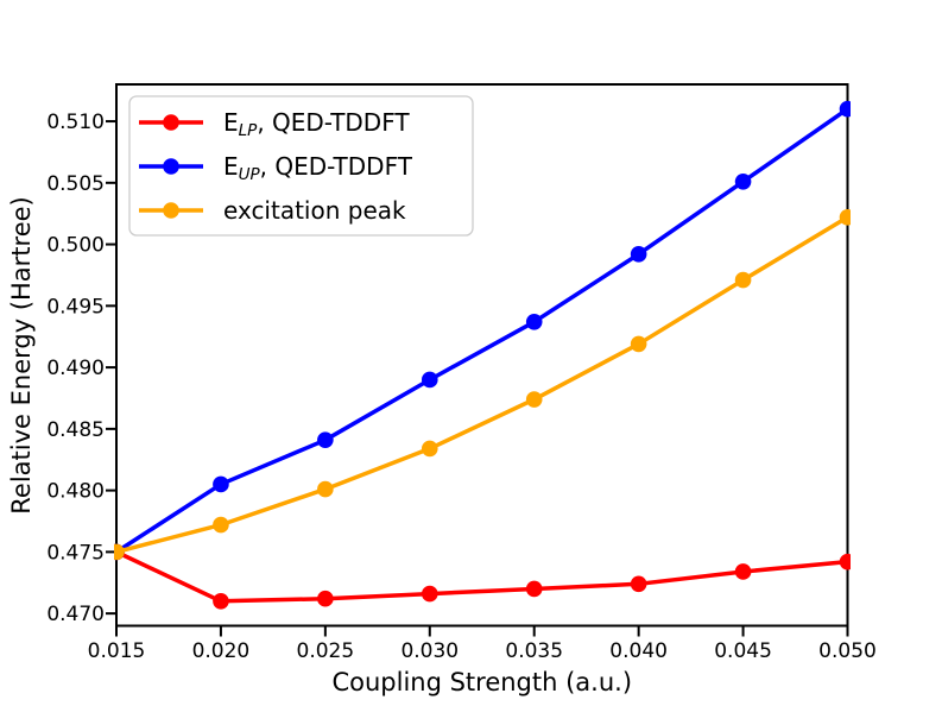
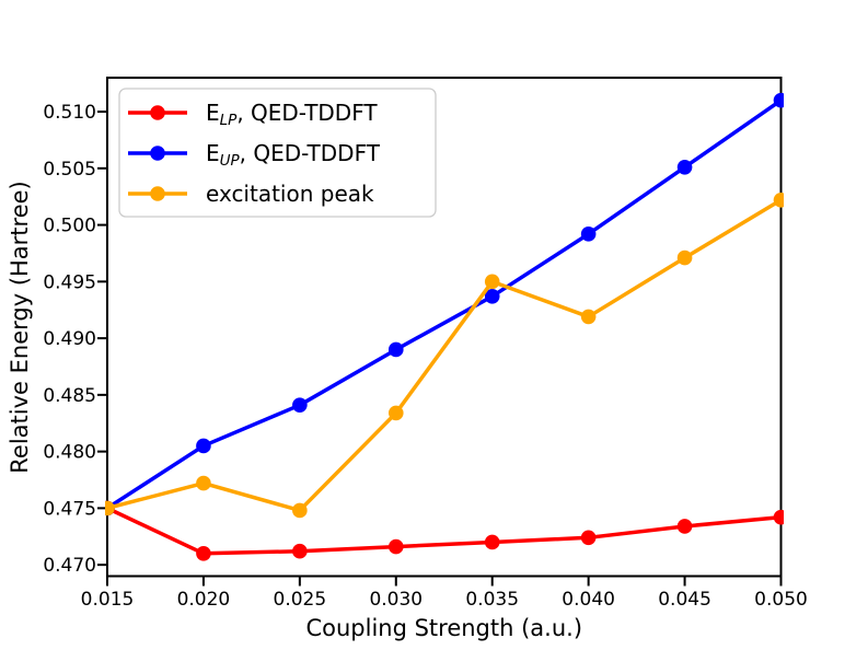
excitation peak/0.025: 0.4801 -> 0.4748
excitation peak/0.035: 0.4874 -> 0.4950
